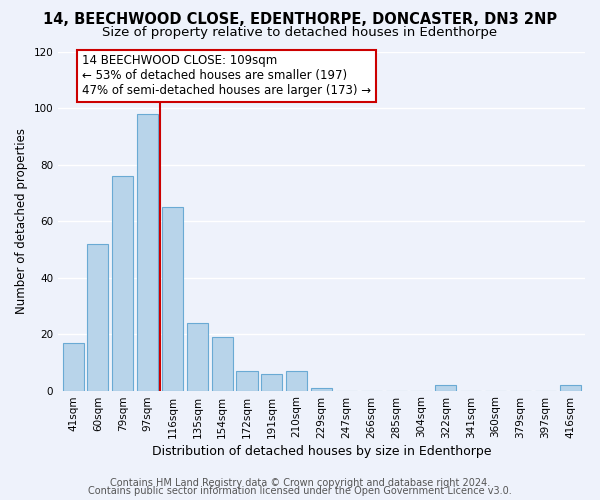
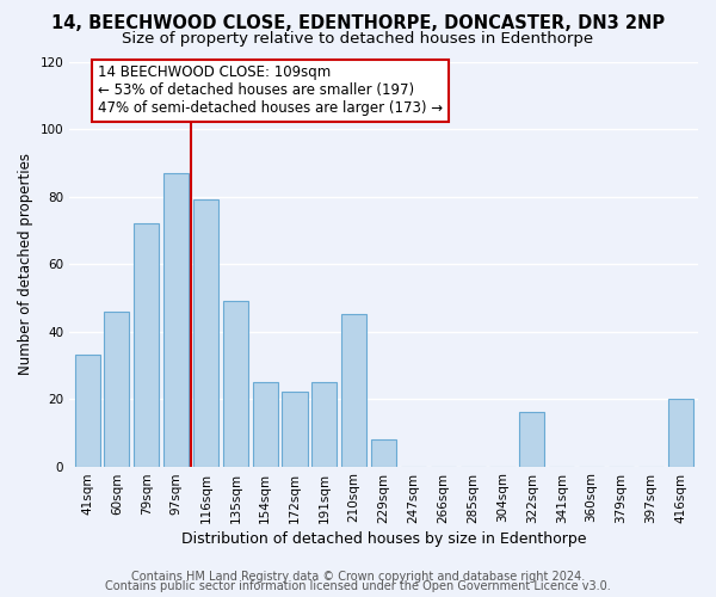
41sqm: 17 -> 33
60sqm: 52 -> 46
79sqm: 76 -> 72
97sqm: 98 -> 87
116sqm: 65 -> 79
135sqm: 24 -> 49
154sqm: 19 -> 25
172sqm: 7 -> 22
191sqm: 6 -> 25
210sqm: 7 -> 45
229sqm: 1 -> 8
322sqm: 2 -> 16
416sqm: 2 -> 20
